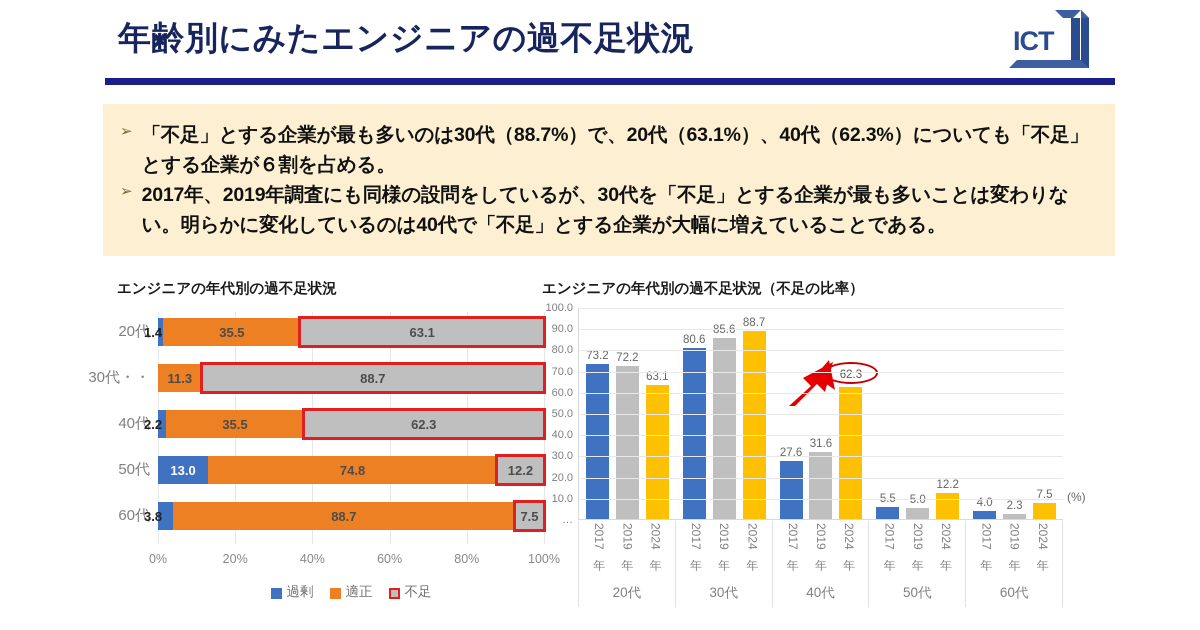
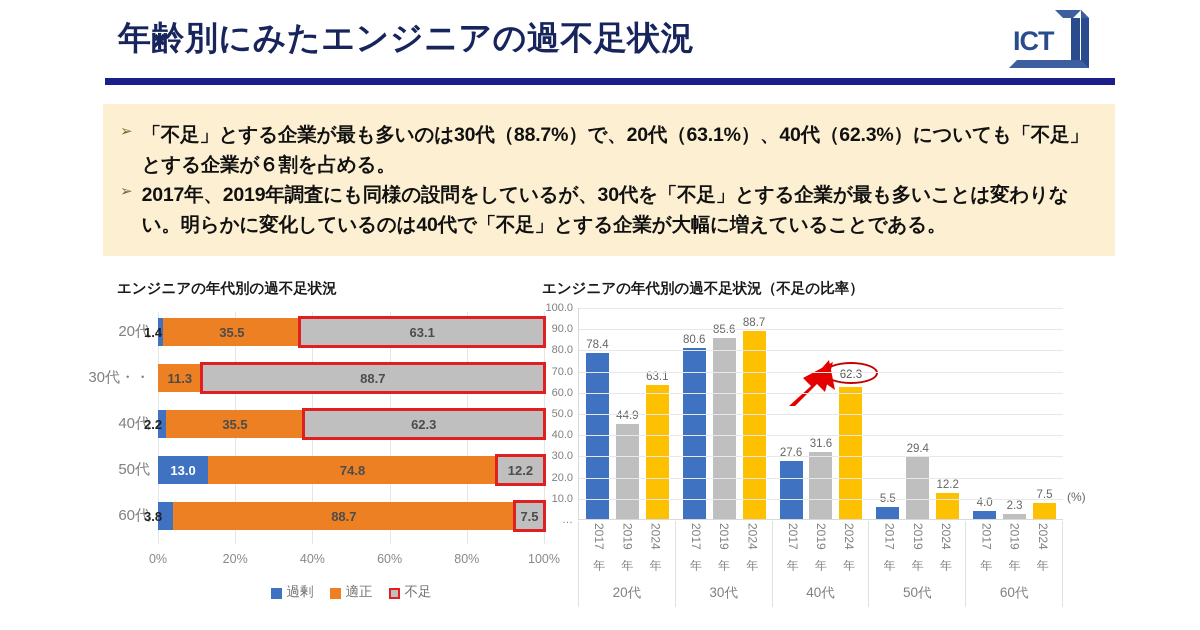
エンジニアの年代別の過不足状況（不足の比率）/2017年/20代: 73.2 -> 78.4
エンジニアの年代別の過不足状況（不足の比率）/2019年/20代: 72.2 -> 44.9
エンジニアの年代別の過不足状況（不足の比率）/2019年/50代: 5.0 -> 29.4
